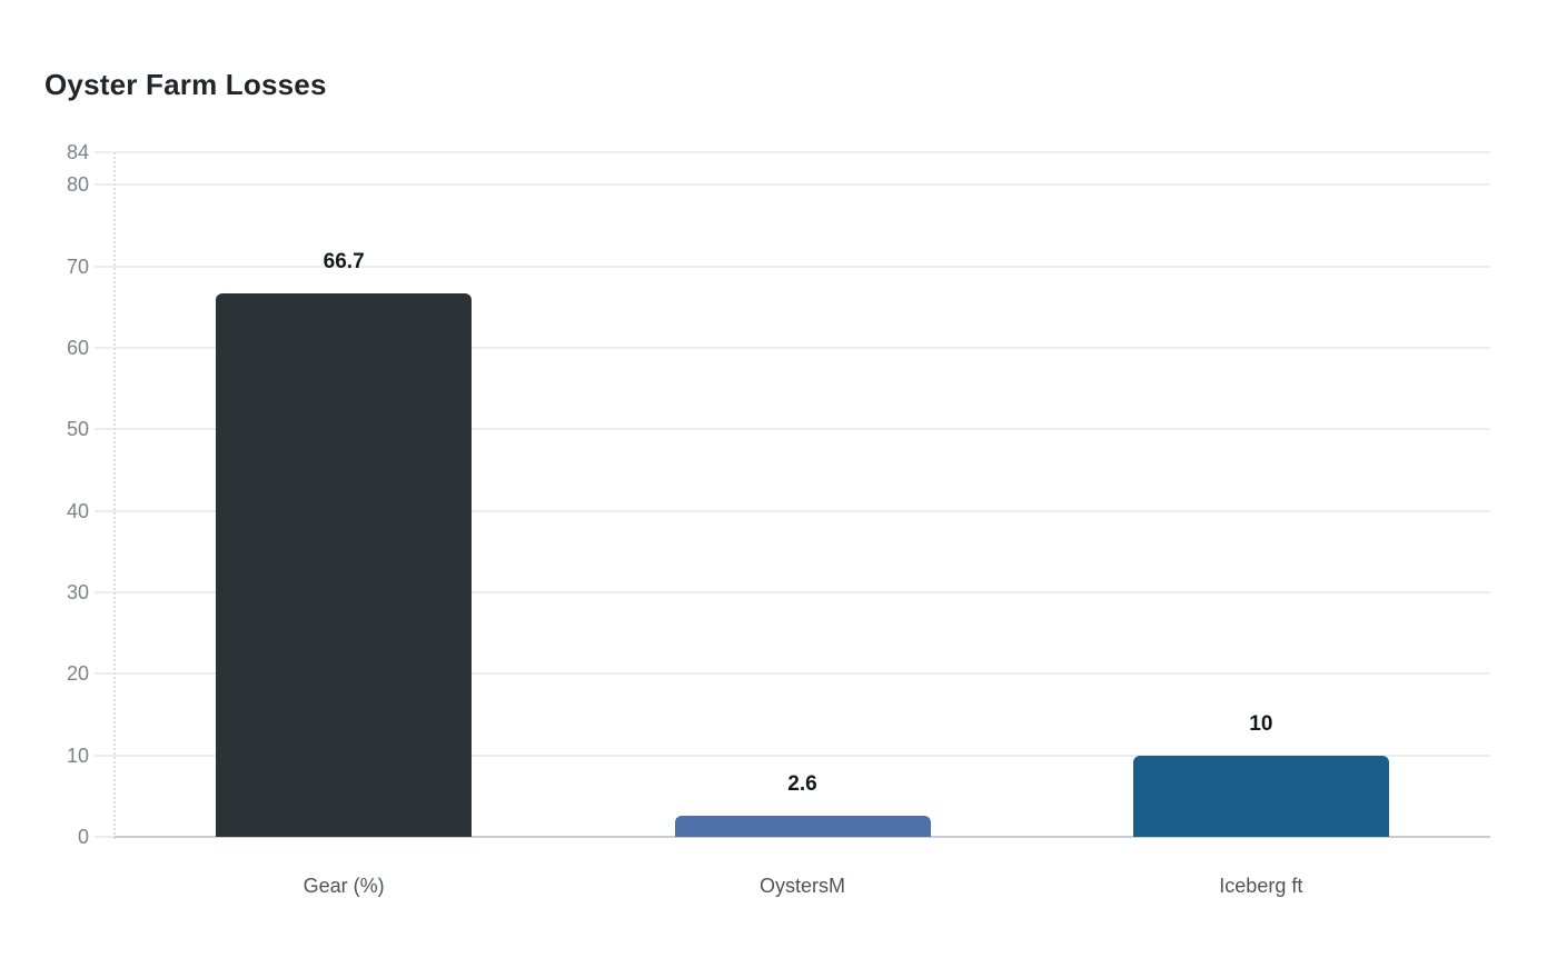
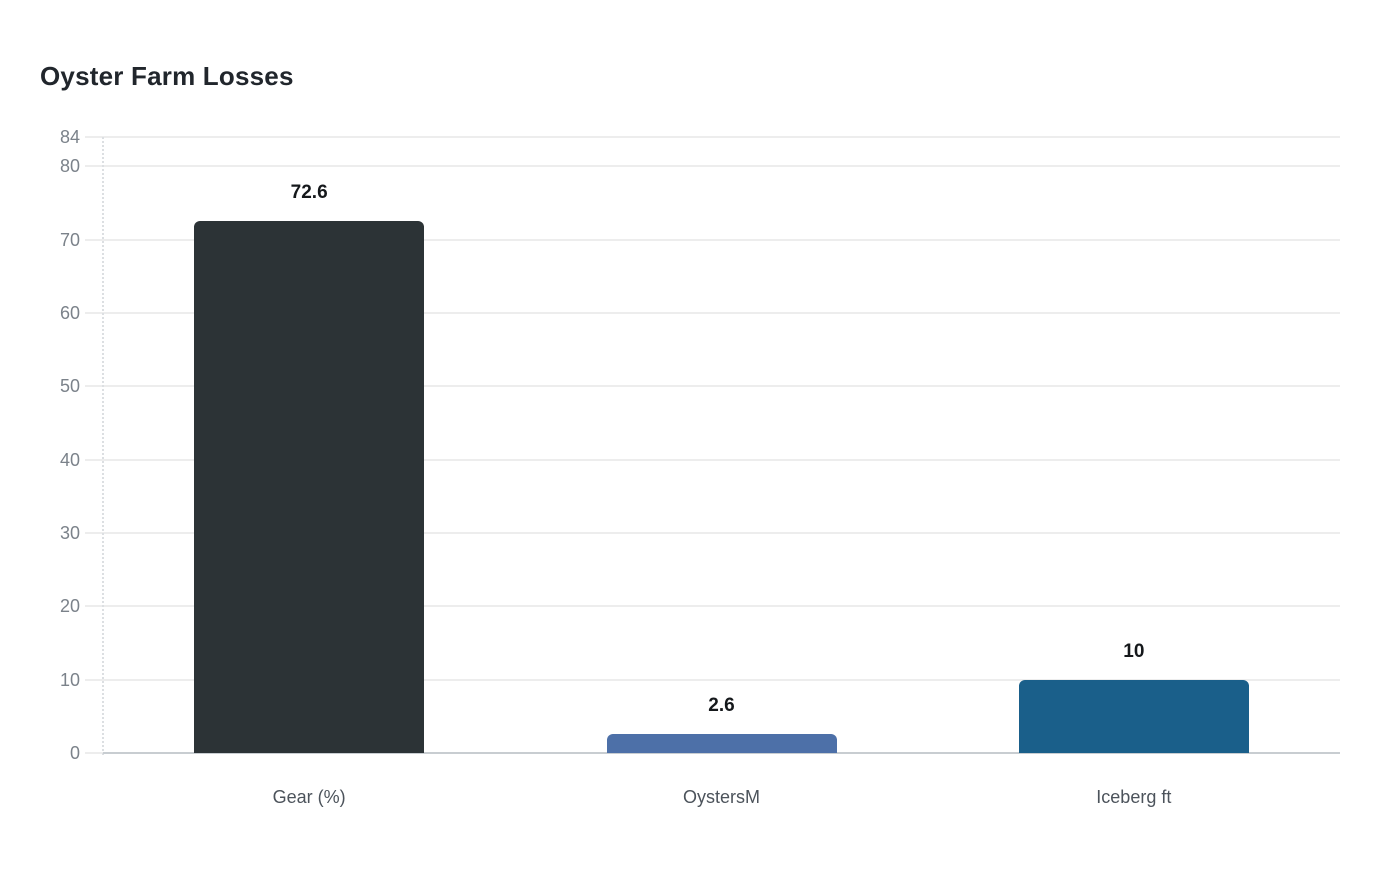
Gear (%): 66.7 -> 72.6
